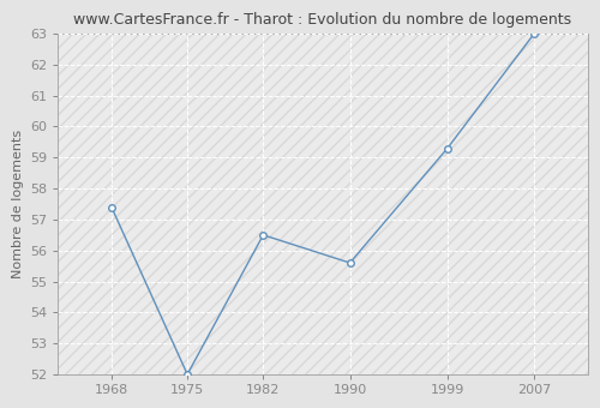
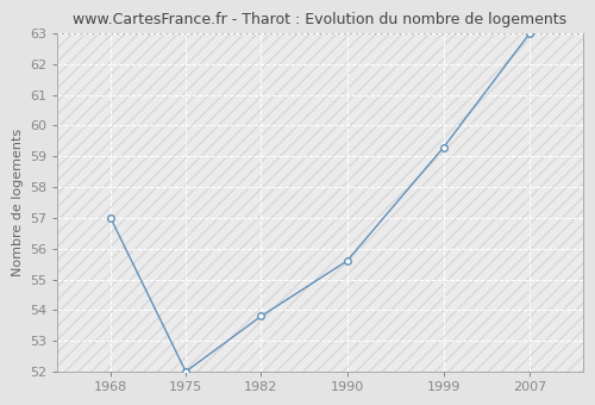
1968: 57.4 -> 57.0
1982: 56.5 -> 53.8
